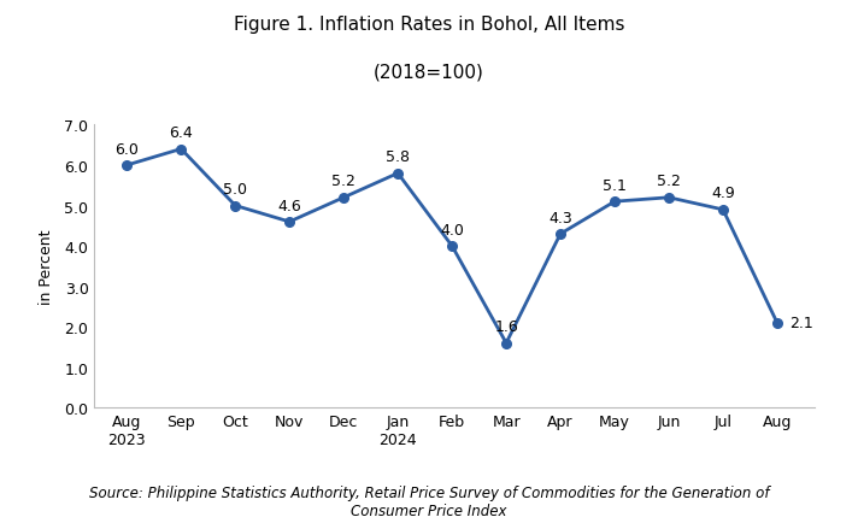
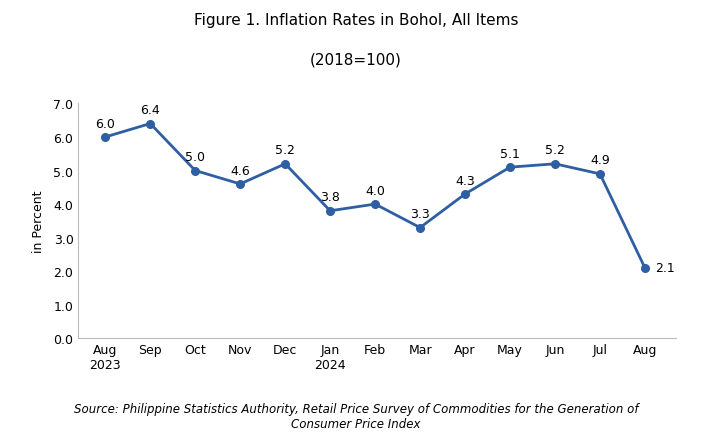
Jan 2024: 5.8 -> 3.8
Mar: 1.6 -> 3.3
